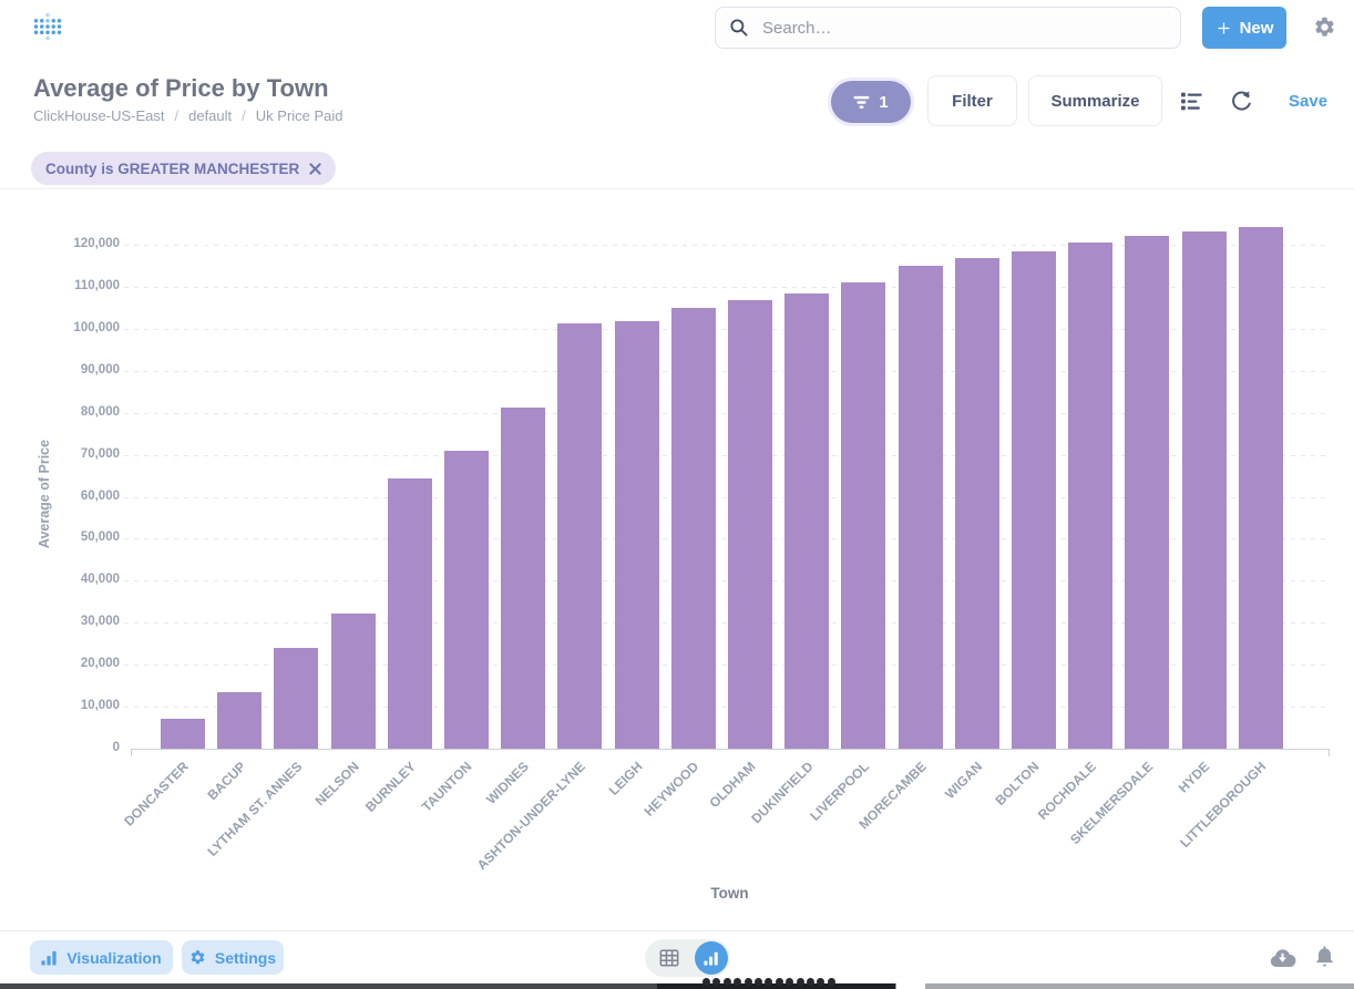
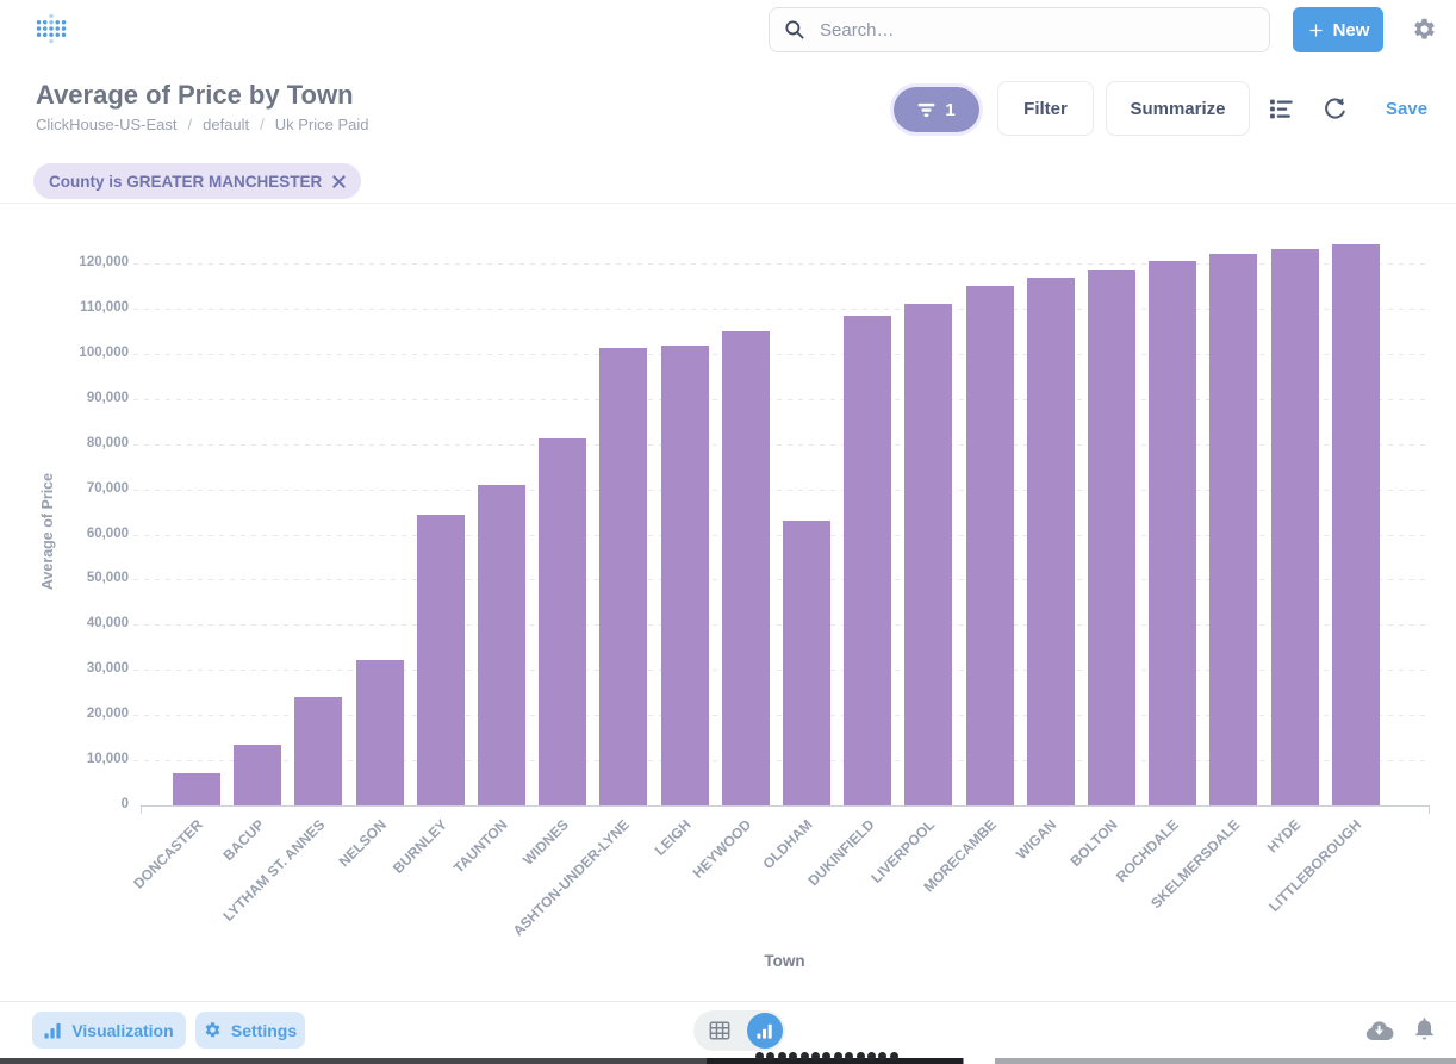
OLDHAM: 107000 -> 63000
